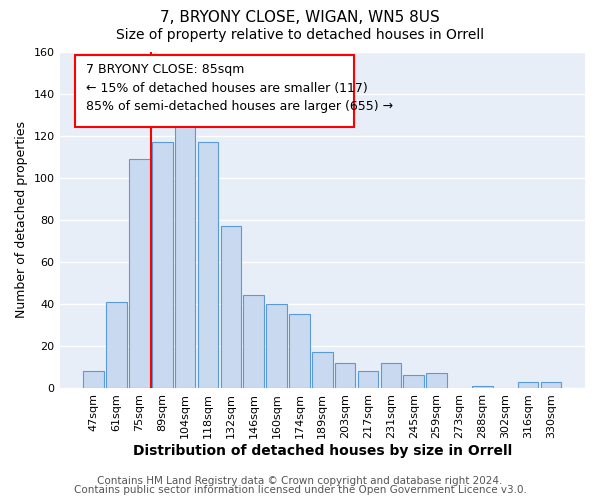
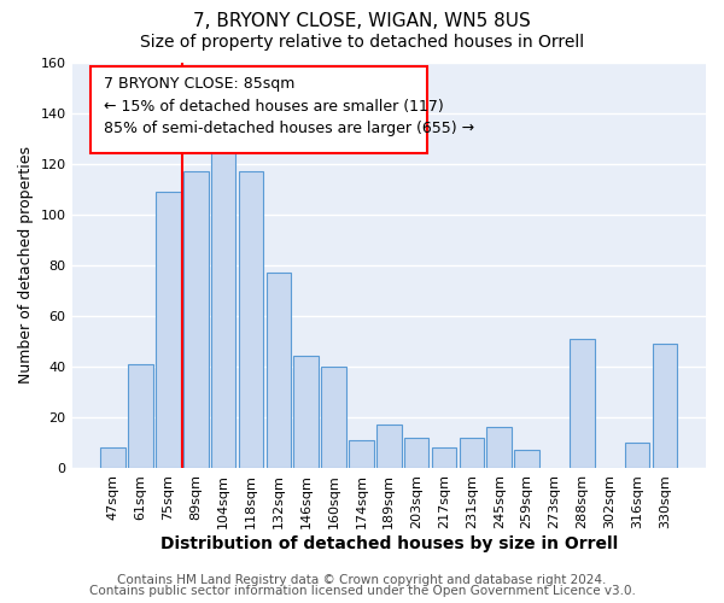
174sqm: 35 -> 11
245sqm: 6 -> 16
288sqm: 1 -> 51
316sqm: 3 -> 10
330sqm: 3 -> 49
